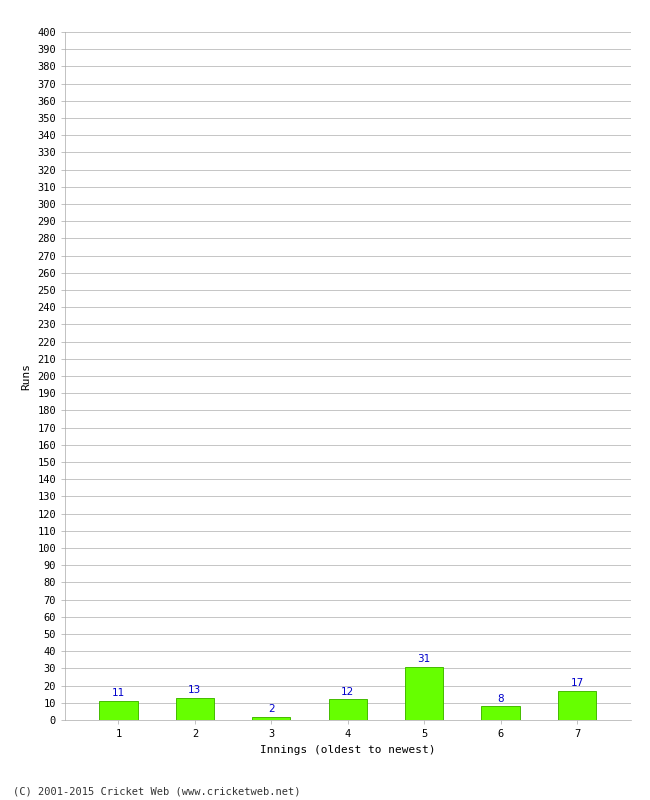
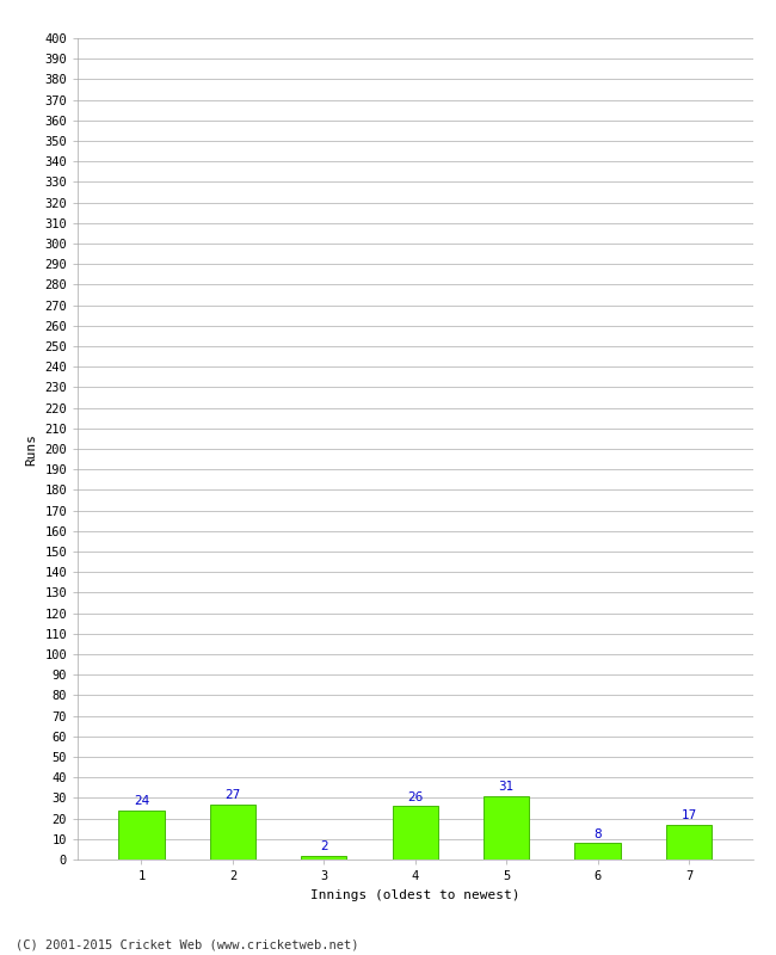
1: 11 -> 24
2: 13 -> 27
4: 12 -> 26
